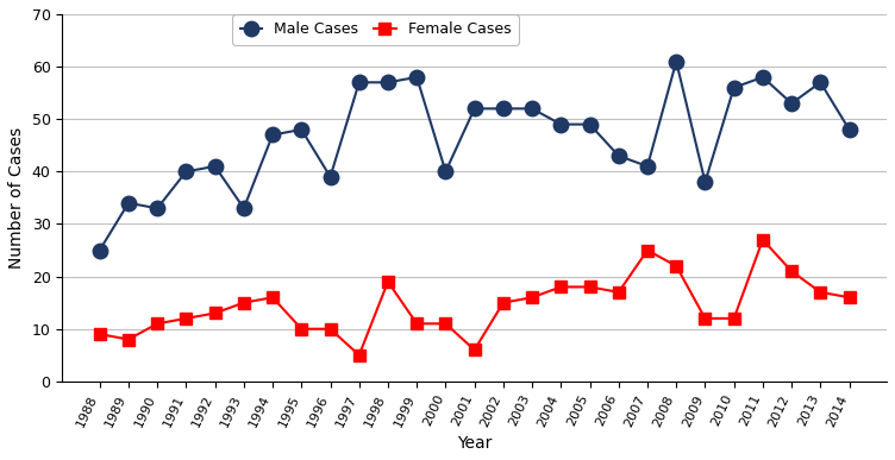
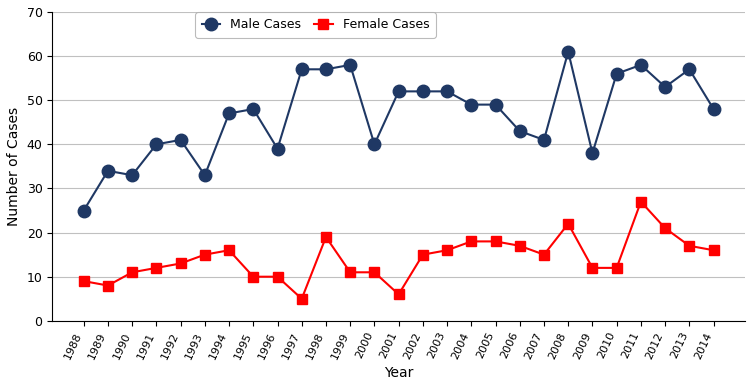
Female Cases/2007: 25 -> 15
